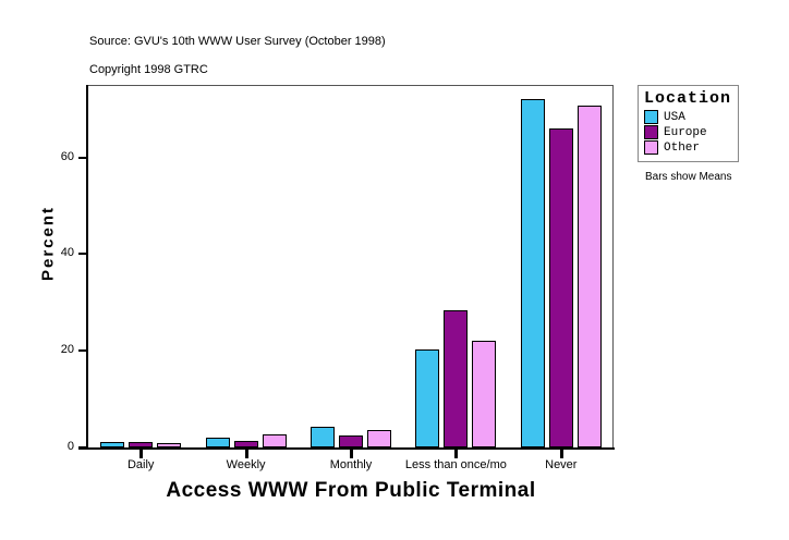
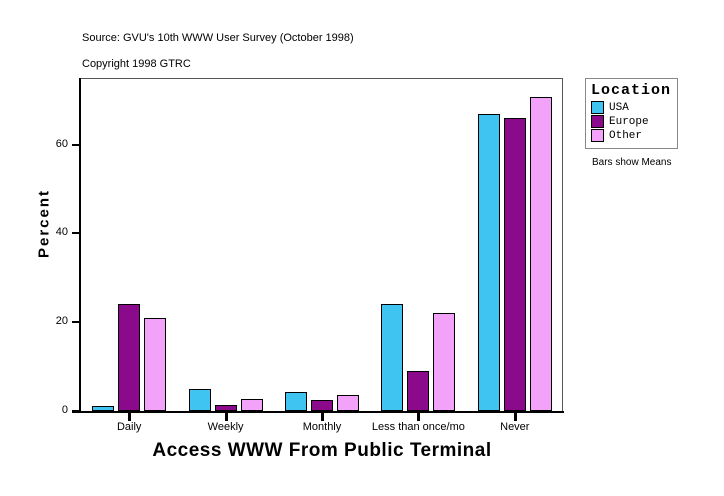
Europe/Daily: 1 -> 24
Other/Daily: 1 -> 21
USA/Weekly: 2 -> 5
USA/Less than once/mo: 20 -> 24
Europe/Less than once/mo: 28 -> 9
USA/Never: 72 -> 67
